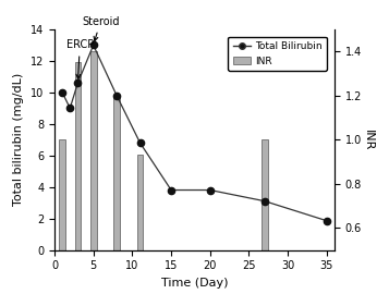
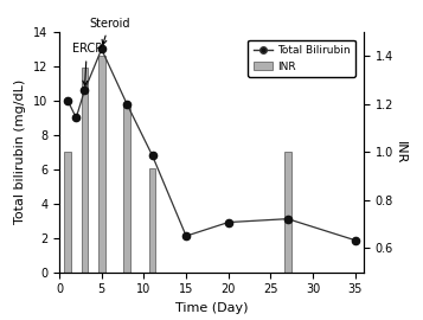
Total Bilirubin/15: 3.8 -> 2.1
Total Bilirubin/20: 3.8 -> 2.9
